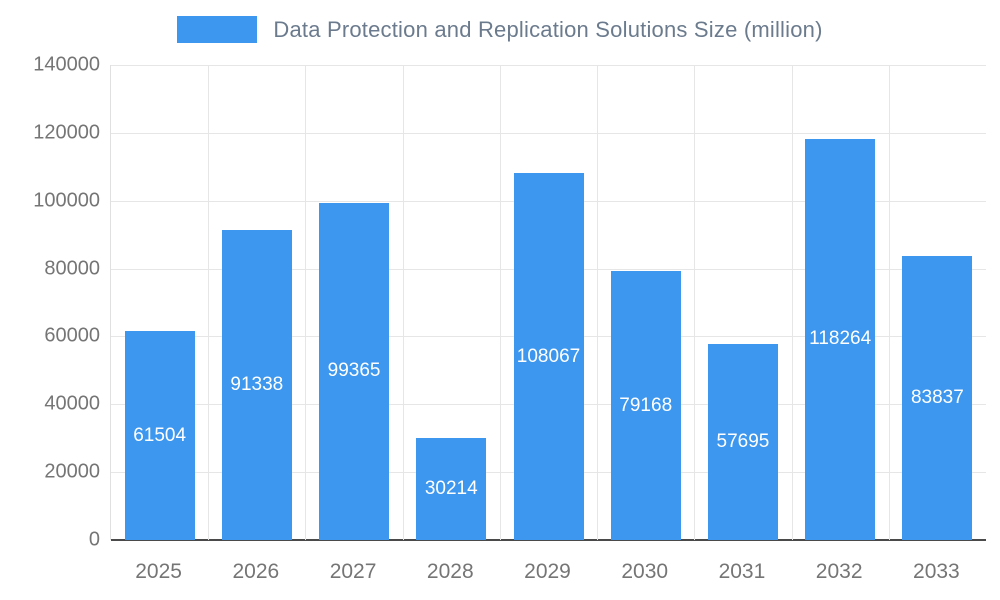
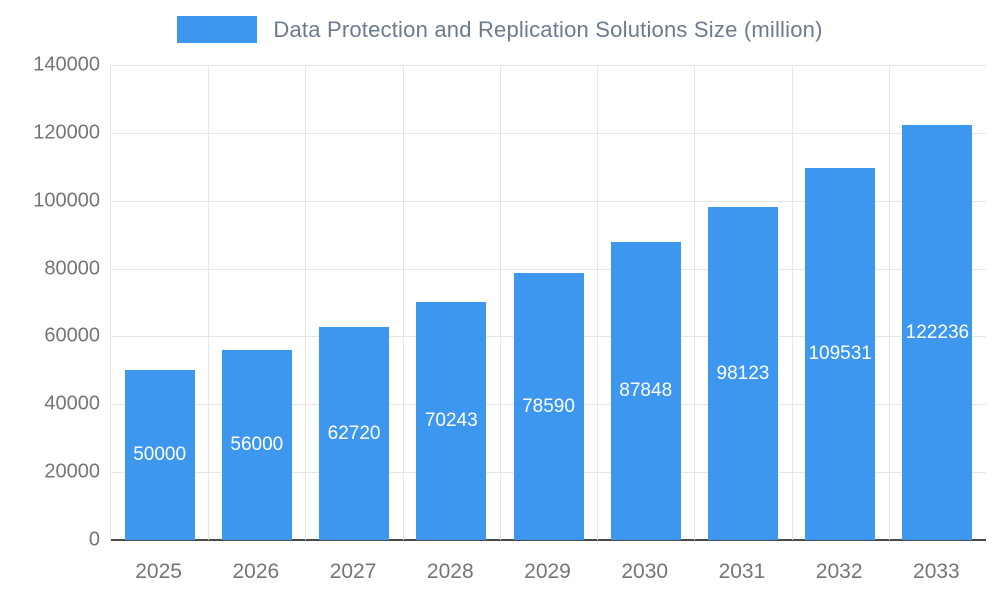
2025: 61504 -> 50000
2026: 91338 -> 56000
2027: 99365 -> 62720
2028: 30214 -> 70243
2029: 108067 -> 78590
2030: 79168 -> 87848
2031: 57695 -> 98123
2032: 118264 -> 109531
2033: 83837 -> 122236
